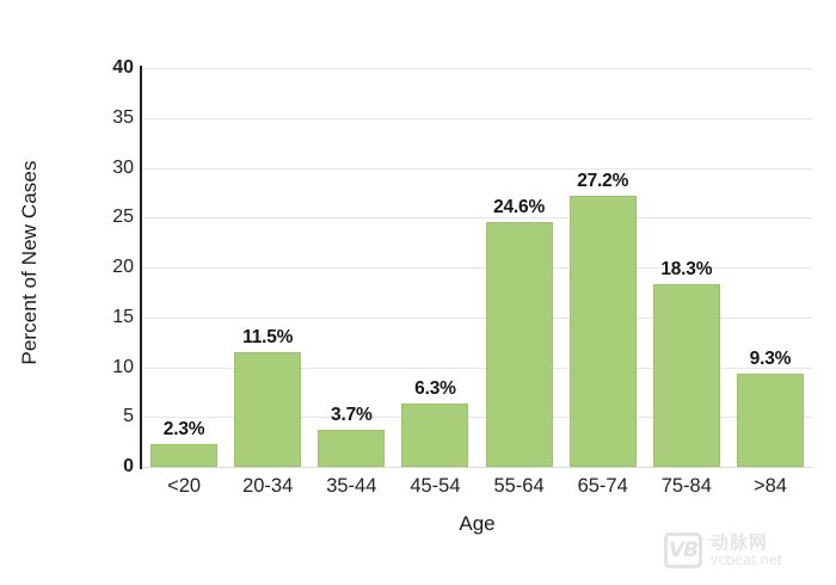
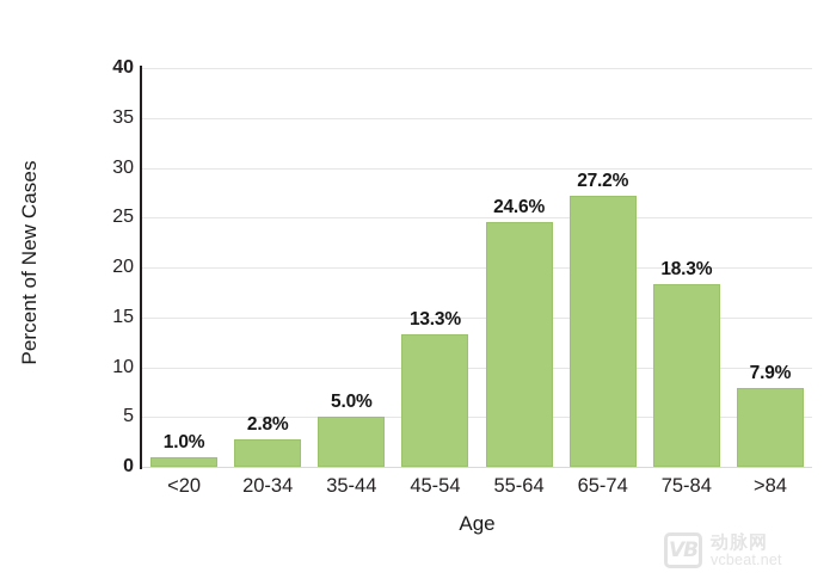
<20: 2.3% -> 1.0%
20-34: 11.5% -> 2.8%
35-44: 3.7% -> 5.0%
45-54: 6.3% -> 13.3%
>84: 9.3% -> 7.9%
